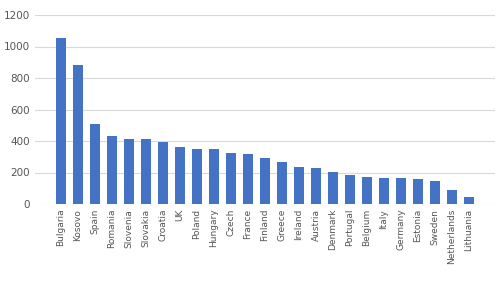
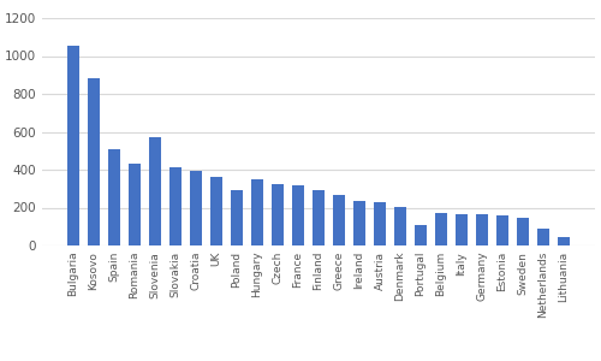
Slovenia: 420 -> 570
Poland: 350 -> 290
Portugal: 180 -> 110
